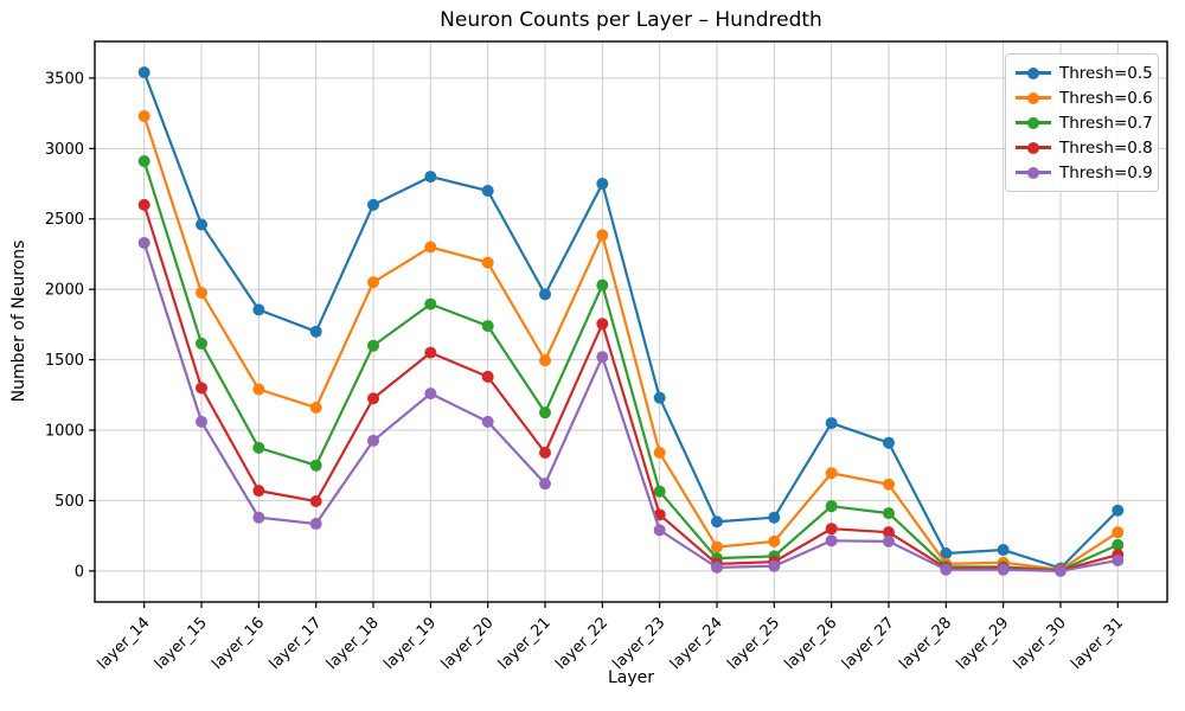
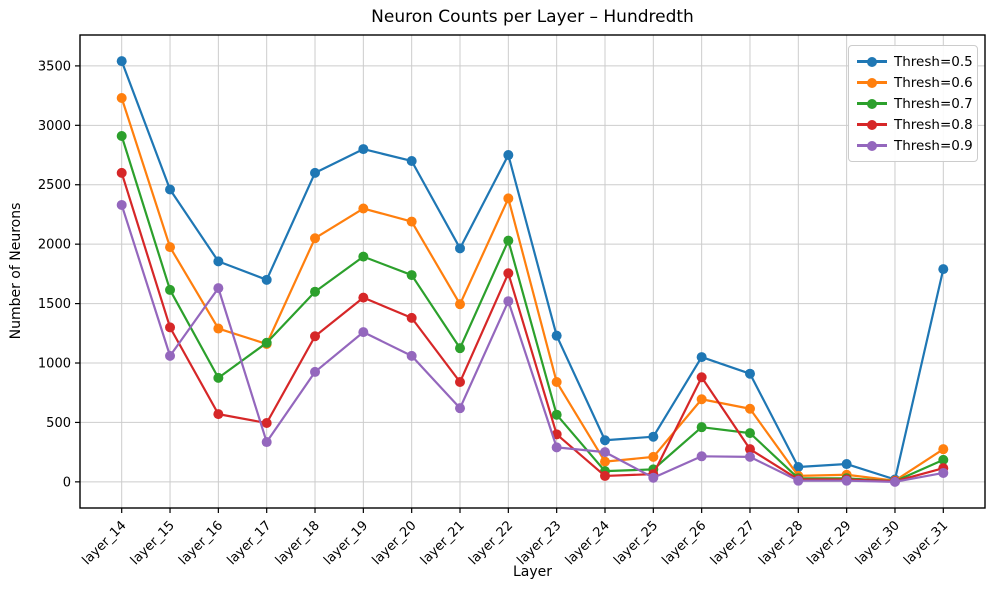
Thresh=0.9/layer_16: 380 -> 1630
Thresh=0.7/layer_17: 750 -> 1170
Thresh=0.9/layer_24: 20 -> 250
Thresh=0.8/layer_26: 300 -> 880
Thresh=0.5/layer_31: 430 -> 1790
